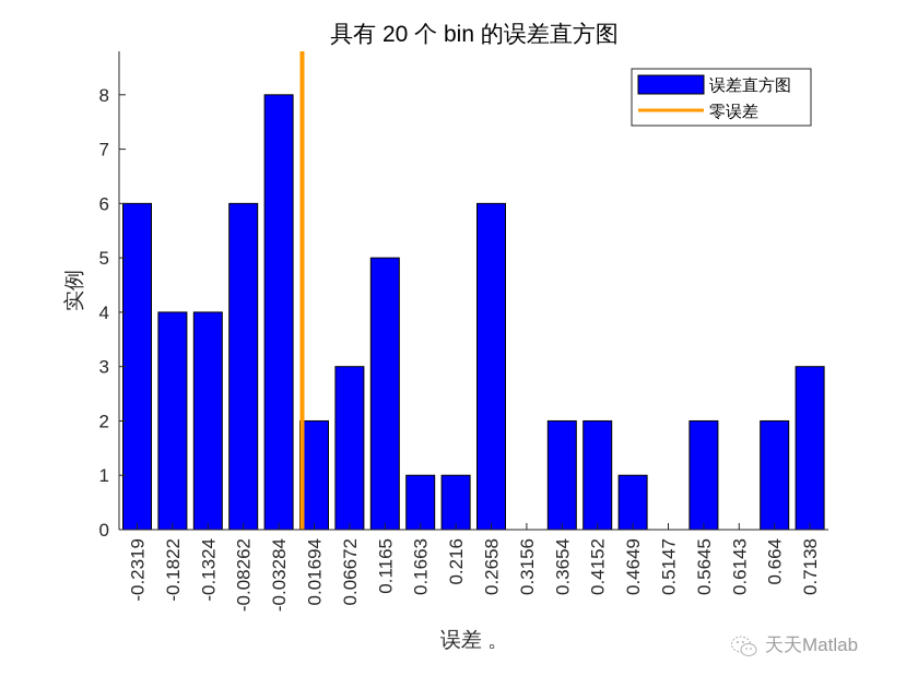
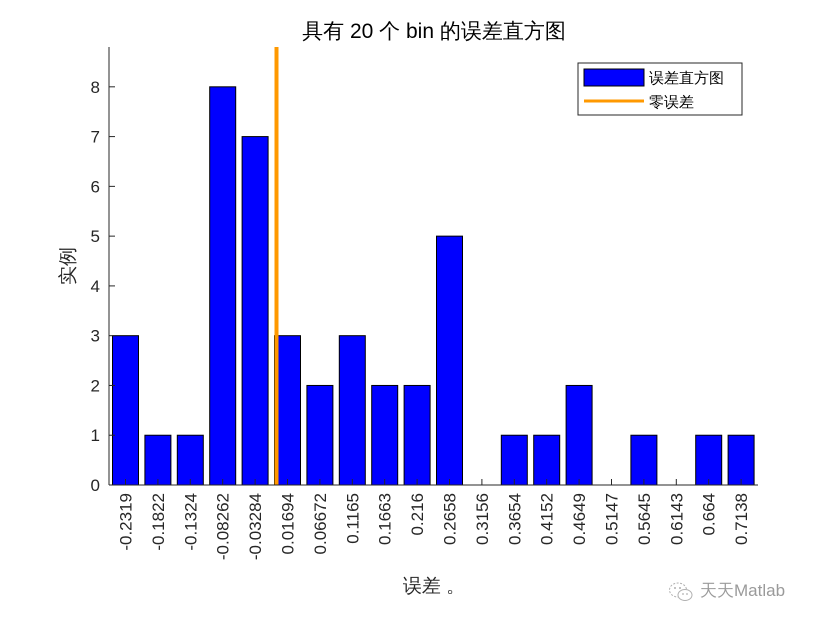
-0.2319: 6 -> 3
-0.1822: 4 -> 1
-0.1324: 4 -> 1
-0.08262: 6 -> 8
-0.03284: 8 -> 7
0.01694: 2 -> 3
0.06672: 3 -> 2
0.1165: 5 -> 3
0.1663: 1 -> 2
0.216: 1 -> 2
0.2658: 6 -> 5
0.3654: 2 -> 1
0.4152: 2 -> 1
0.4649: 1 -> 2
0.5645: 2 -> 1
0.664: 2 -> 1
0.7138: 3 -> 1
